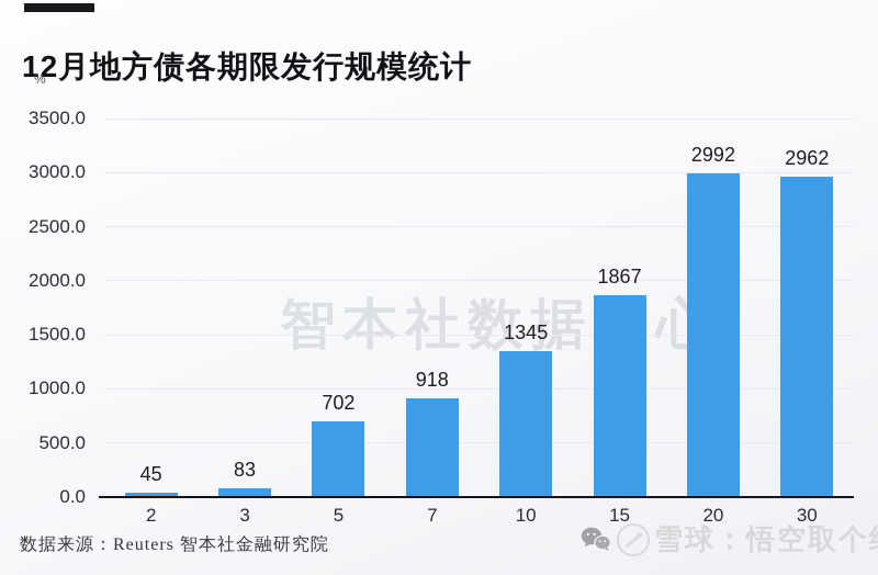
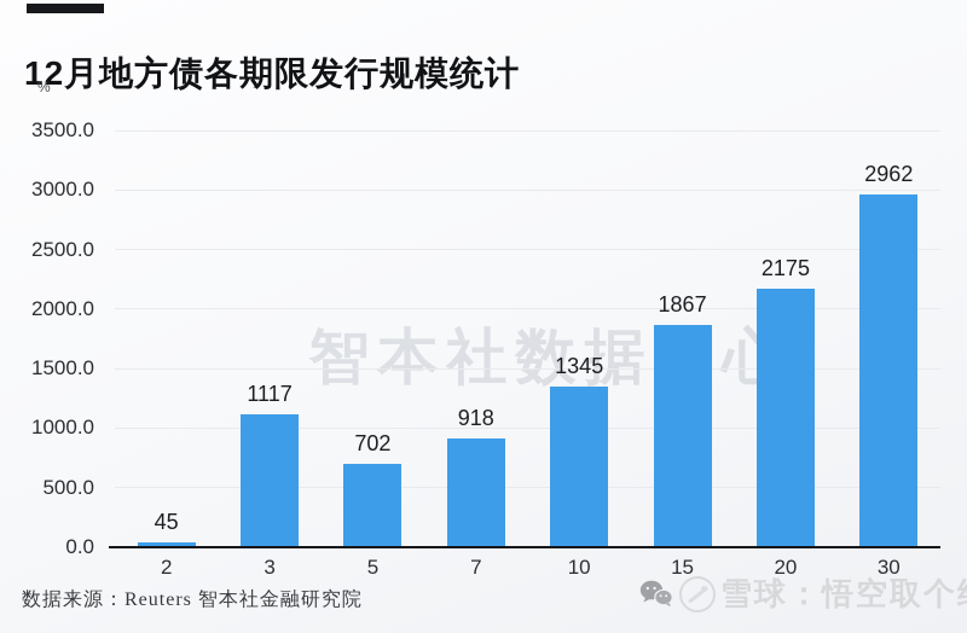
3: 83 -> 1117
20: 2992 -> 2175
